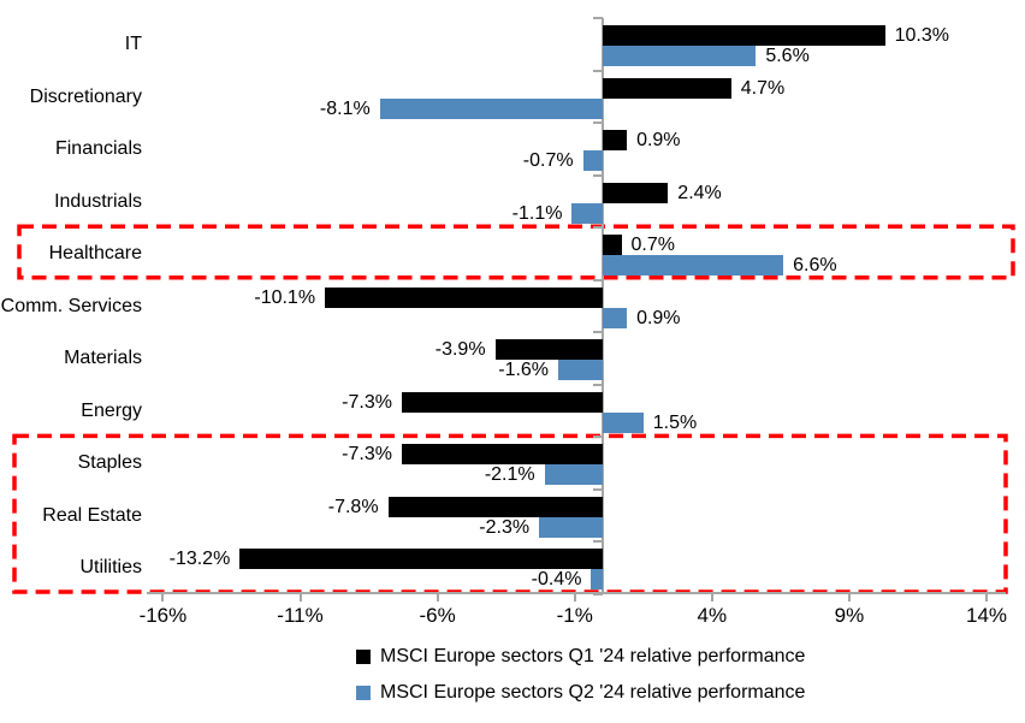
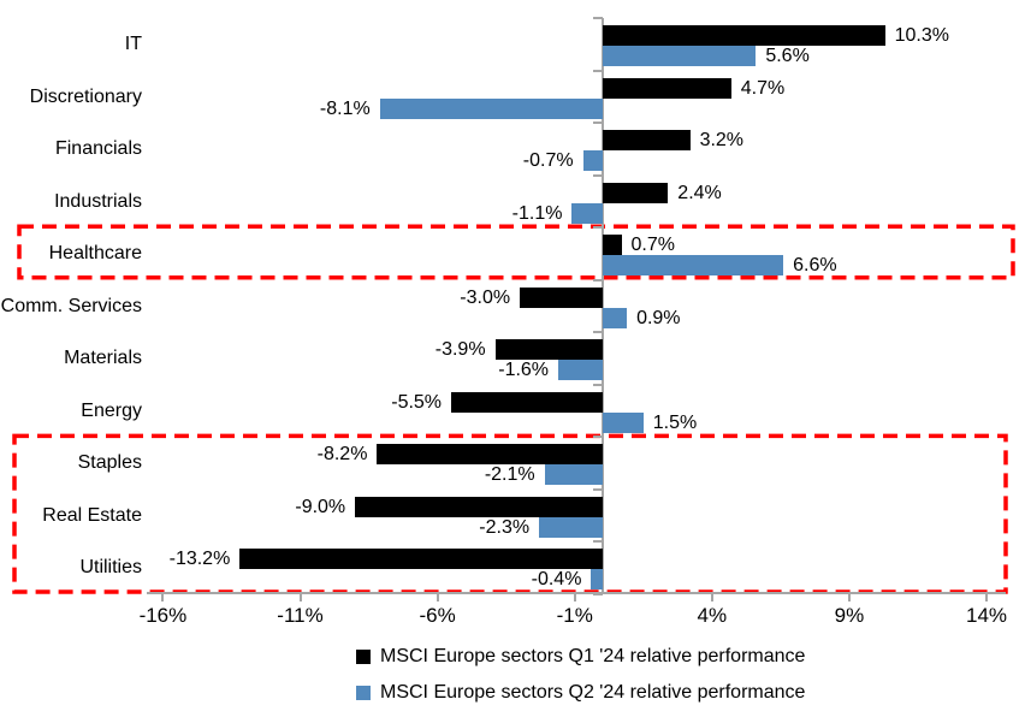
MSCI Europe sectors Q1 '24 relative performance/Financials: 0.9% -> 3.2%
MSCI Europe sectors Q1 '24 relative performance/Comm. Services: -10.1% -> -3.0%
MSCI Europe sectors Q1 '24 relative performance/Energy: -7.3% -> -5.5%
MSCI Europe sectors Q1 '24 relative performance/Staples: -7.3% -> -8.2%
MSCI Europe sectors Q1 '24 relative performance/Real Estate: -7.8% -> -9.0%
